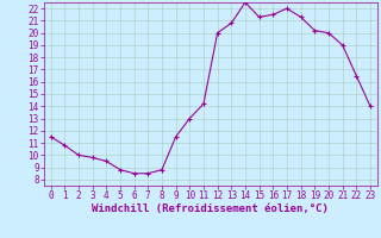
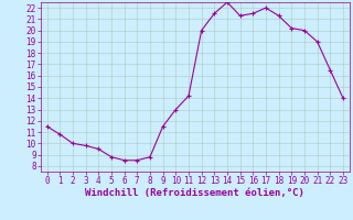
13: 20.8 -> 21.5
